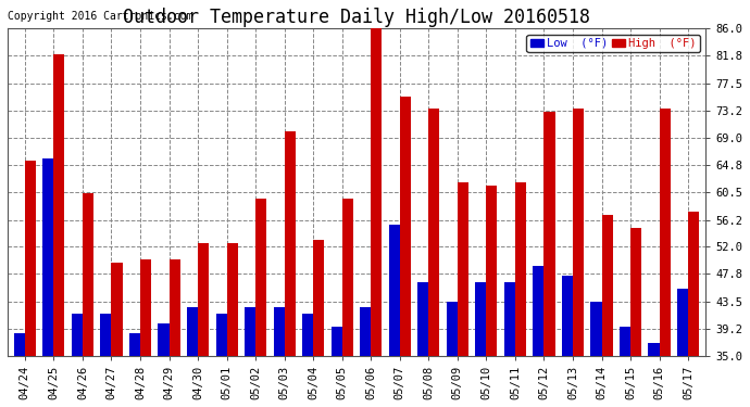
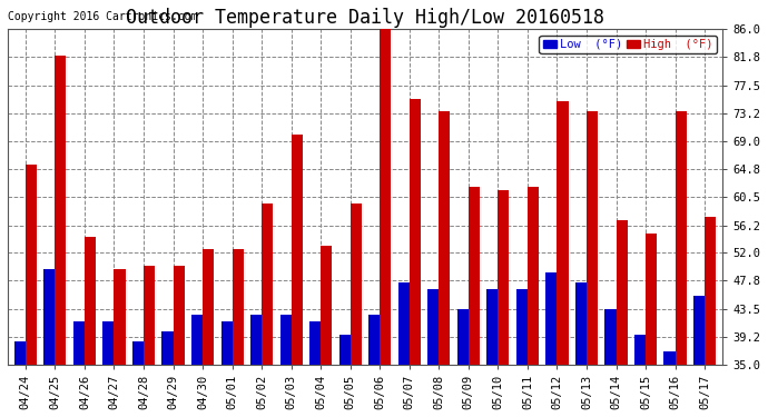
Low (°F)/04/25: 65.8 -> 49.5
High (°F)/04/26: 60.4 -> 54.5
Low (°F)/05/07: 55.4 -> 47.5
High (°F)/05/12: 73.0 -> 75.0
